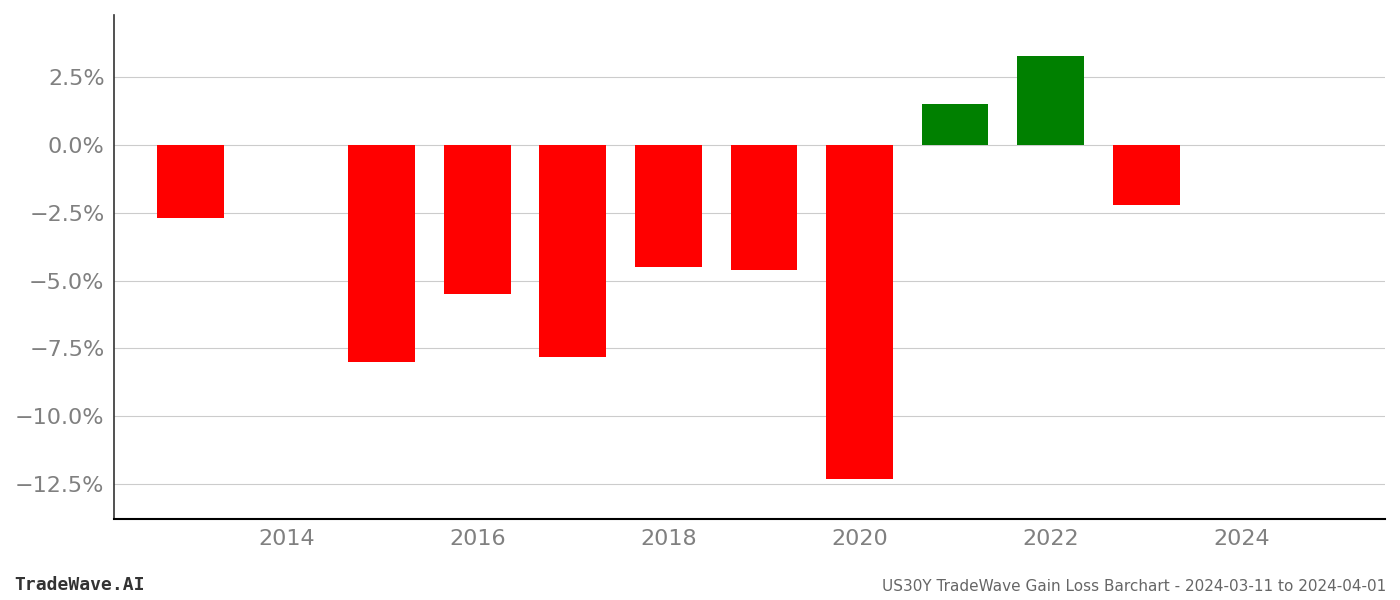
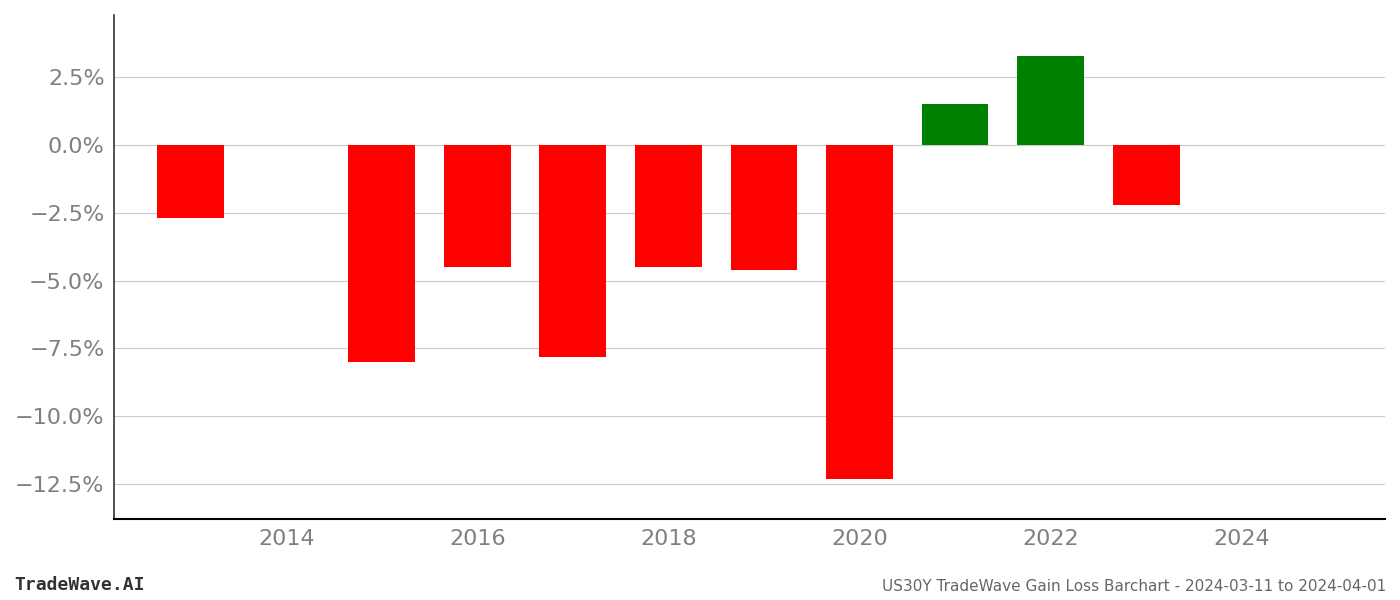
2016: -5.5% -> -4.5%
